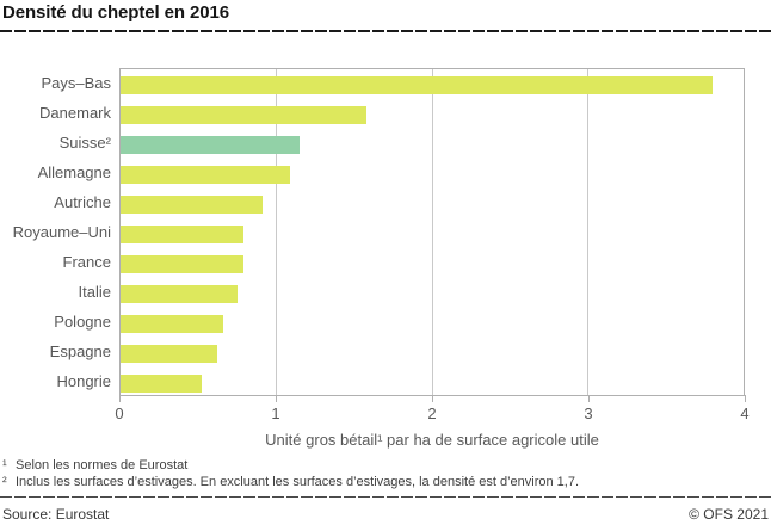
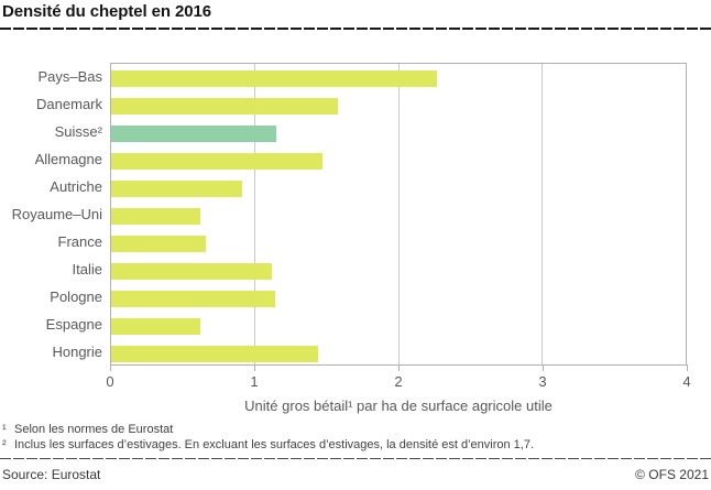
Pays–Bas: 3.80 -> 2.27
Allemagne: 1.09 -> 1.47
Royaume–Uni: 0.79 -> 0.62
France: 0.79 -> 0.66
Italie: 0.75 -> 1.12
Pologne: 0.66 -> 1.14
Hongrie: 0.52 -> 1.44
